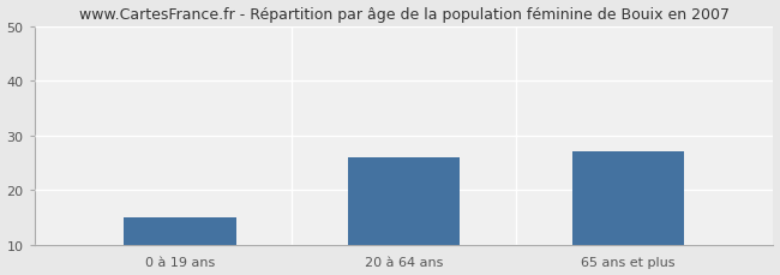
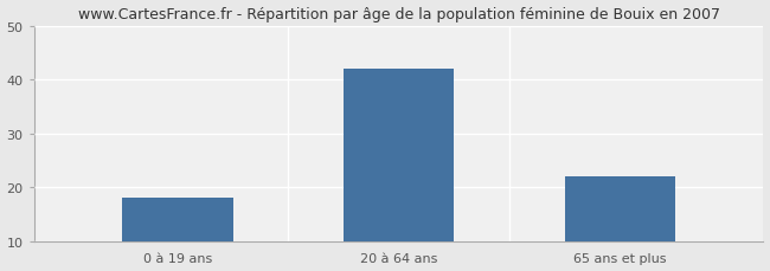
0 à 19 ans: 15 -> 18
20 à 64 ans: 26 -> 42
65 ans et plus: 27 -> 22
